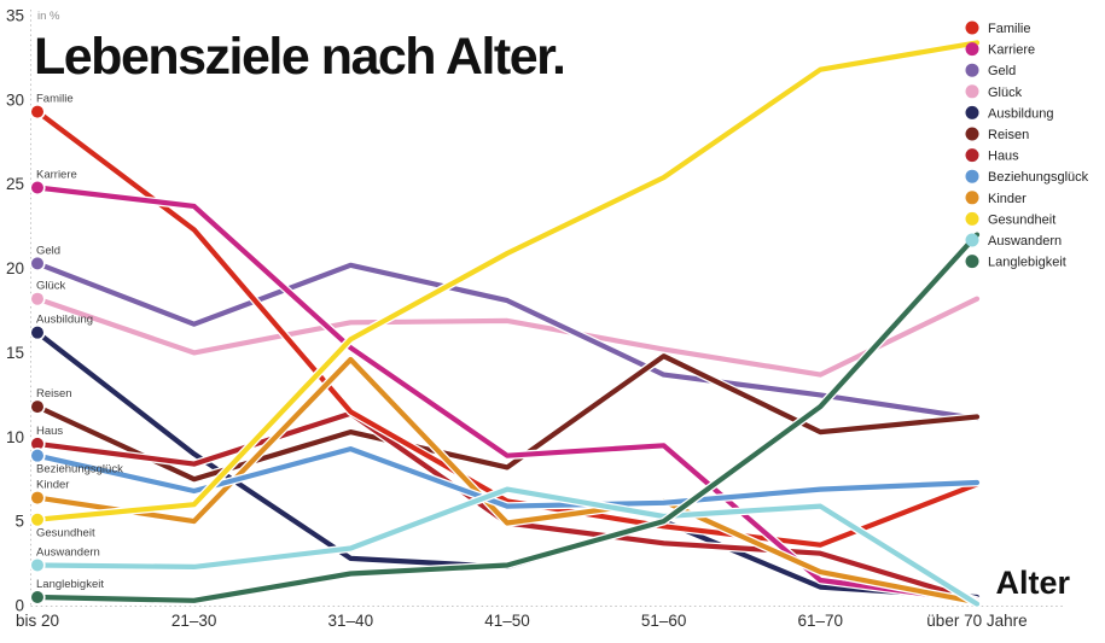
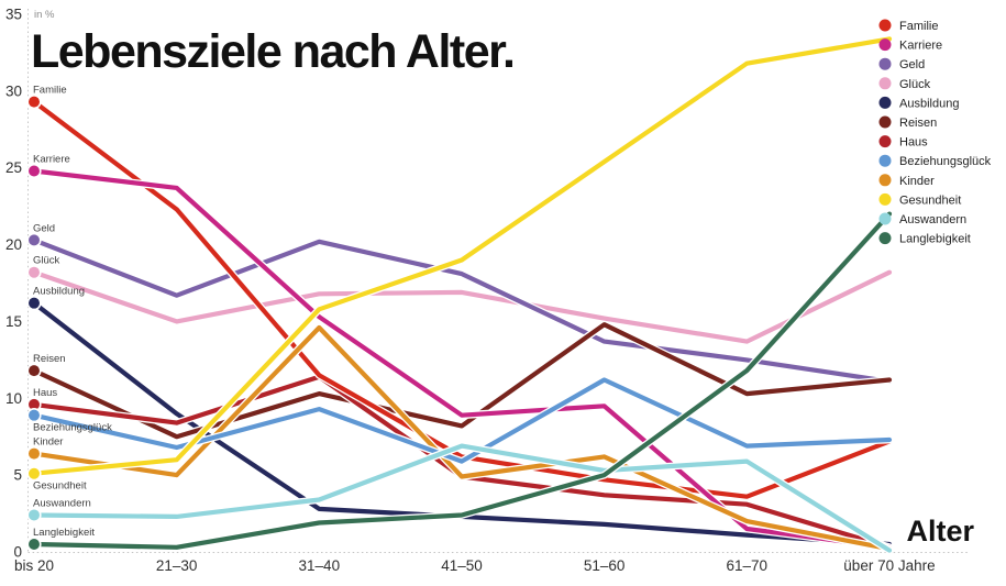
Gesundheit/41–50: 20.9 -> 19.0
Ausbildung/51–60: 5.0 -> 1.8
Beziehungsglück/51–60: 6.1 -> 11.2
